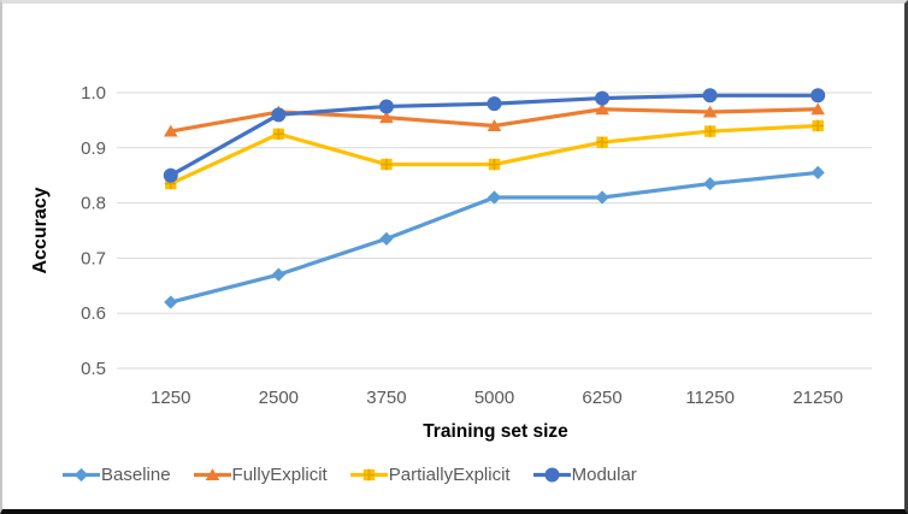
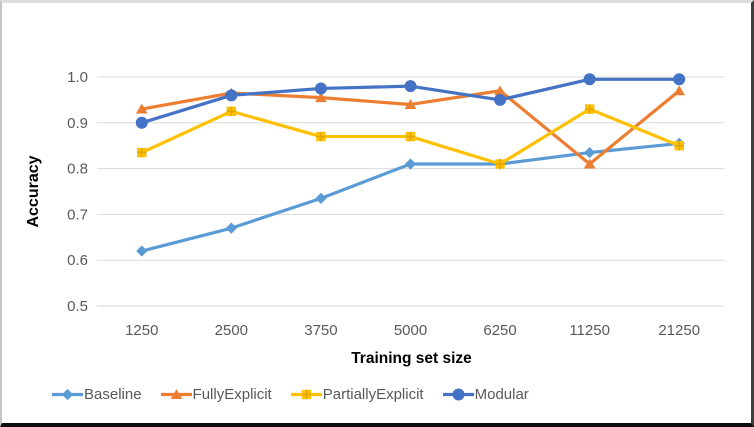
Modular/1250: 0.85 -> 0.90
PartiallyExplicit/6250: 0.91 -> 0.81
Modular/6250: 0.99 -> 0.95
FullyExplicit/11250: 0.96 -> 0.81
PartiallyExplicit/21250: 0.94 -> 0.85
